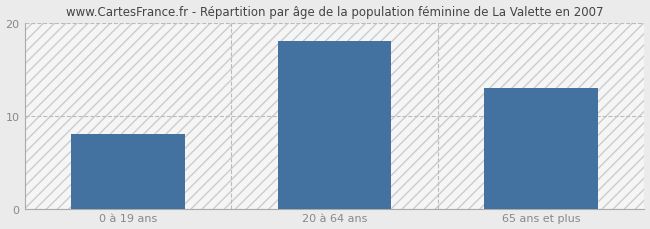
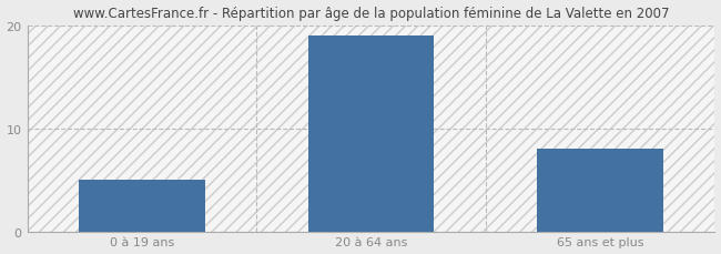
0 à 19 ans: 8 -> 5
20 à 64 ans: 18 -> 19
65 ans et plus: 13 -> 8
